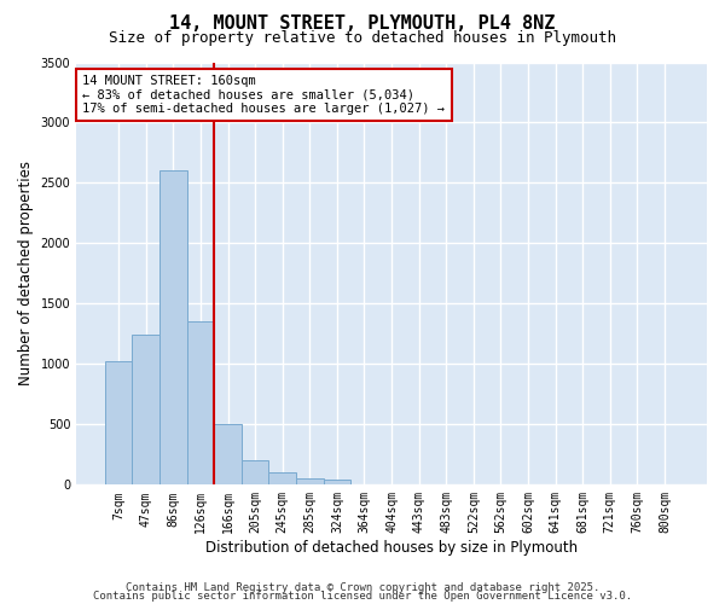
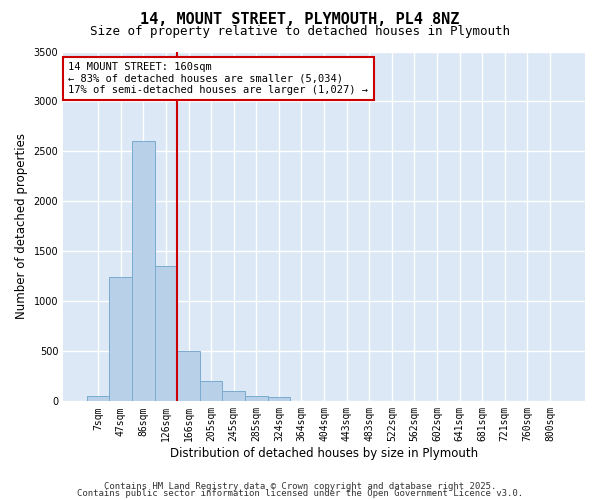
7sqm: 1020 -> 60
